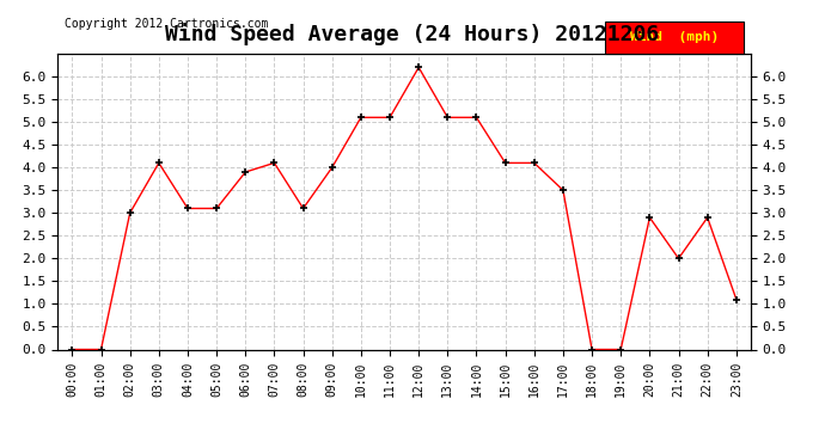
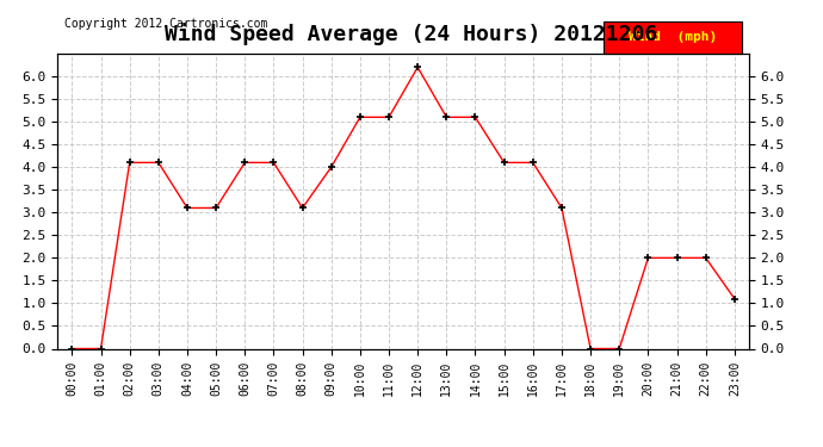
02:00: 3.0 -> 4.1
06:00: 3.9 -> 4.1
17:00: 3.5 -> 3.1
20:00: 2.9 -> 2.0
22:00: 2.9 -> 2.0
